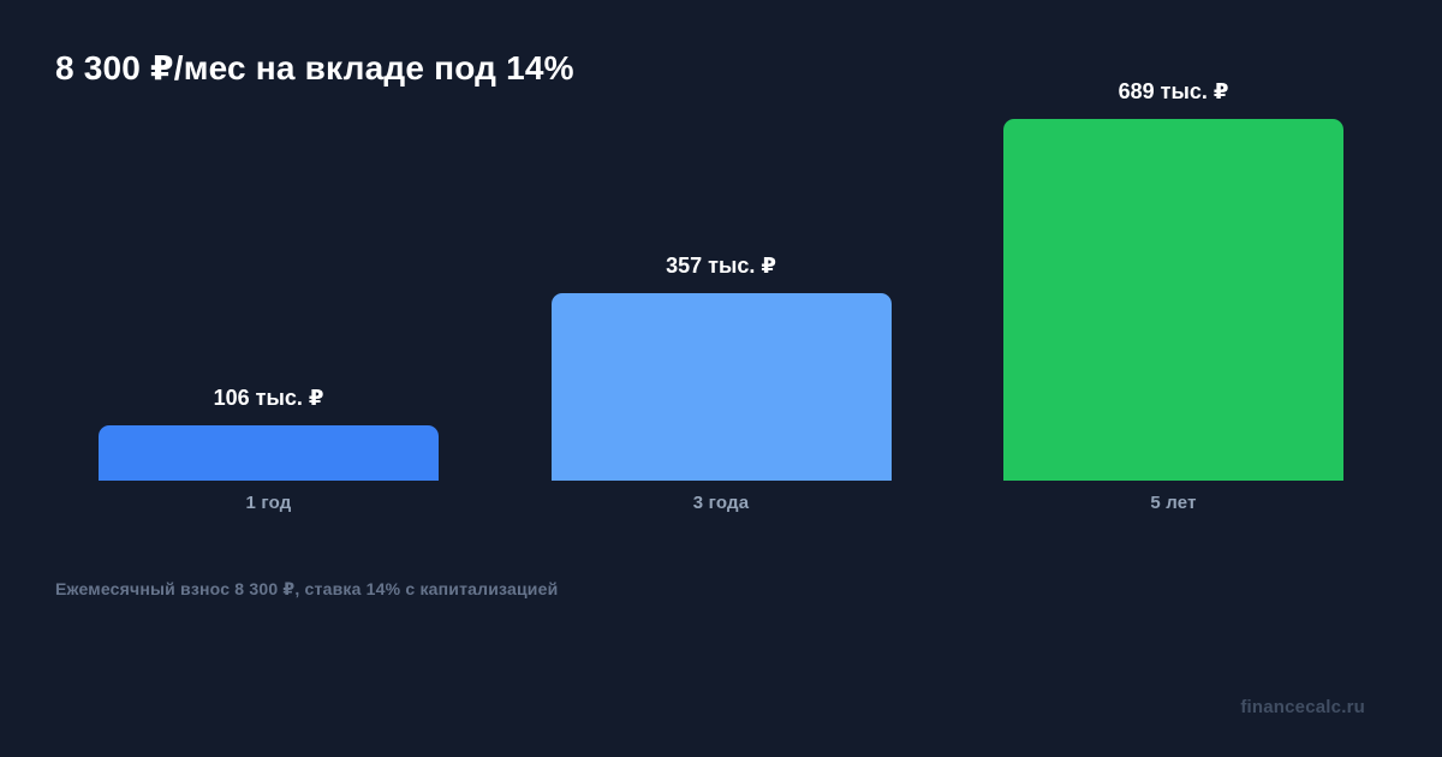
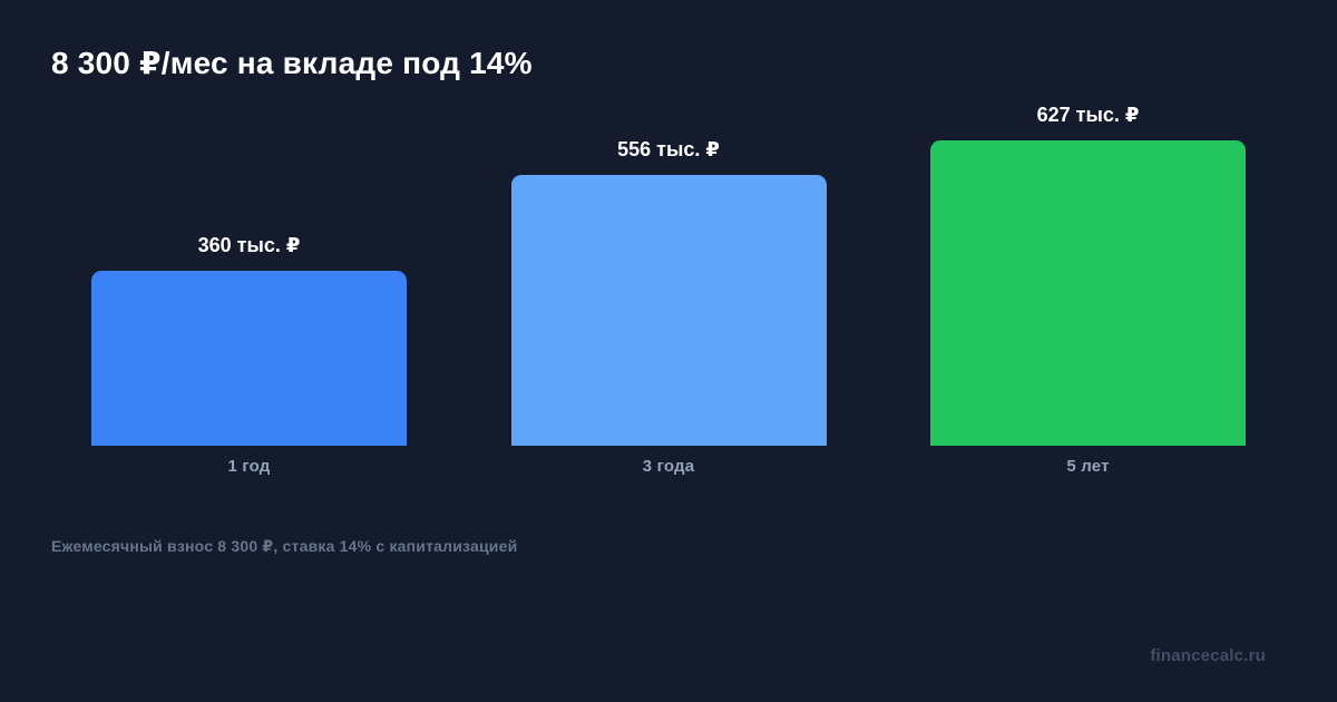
1 год: 106 -> 360
3 года: 357 -> 556
5 лет: 689 -> 627
